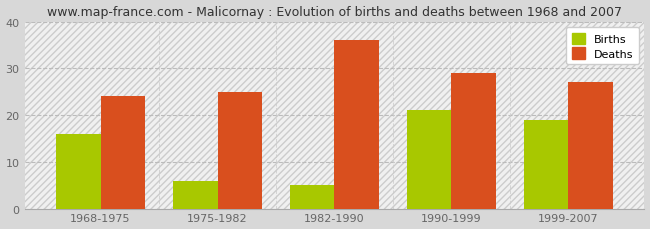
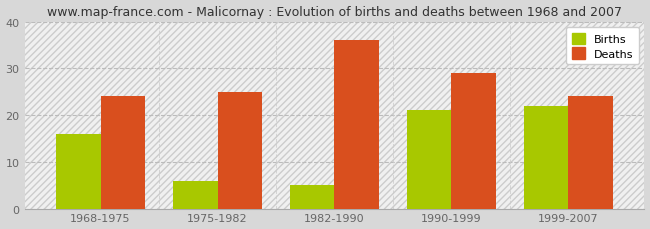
Births/1999-2007: 19 -> 22
Deaths/1999-2007: 27 -> 24
